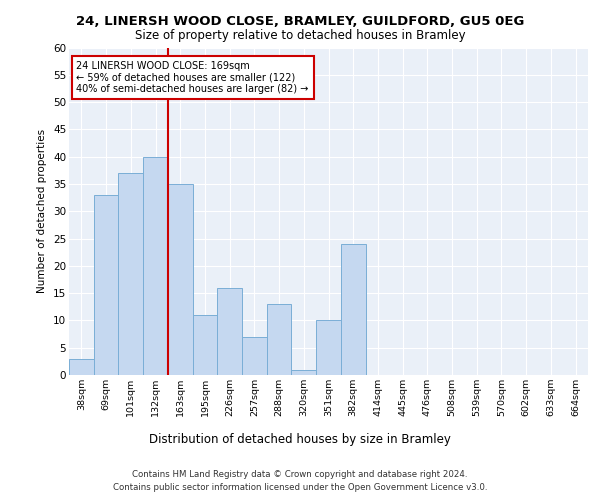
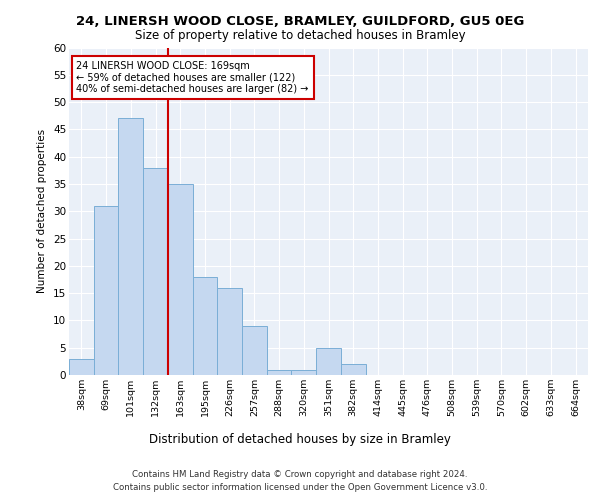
69sqm: 33 -> 31
101sqm: 37 -> 47
132sqm: 40 -> 38
195sqm: 11 -> 18
257sqm: 7 -> 9
288sqm: 13 -> 1
351sqm: 10 -> 5
382sqm: 24 -> 2
